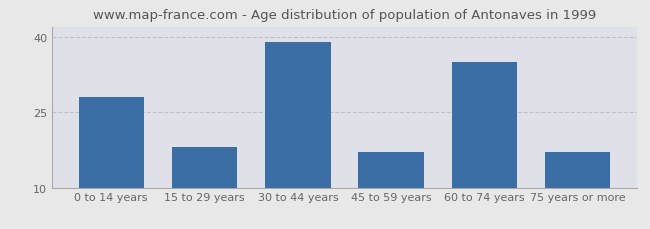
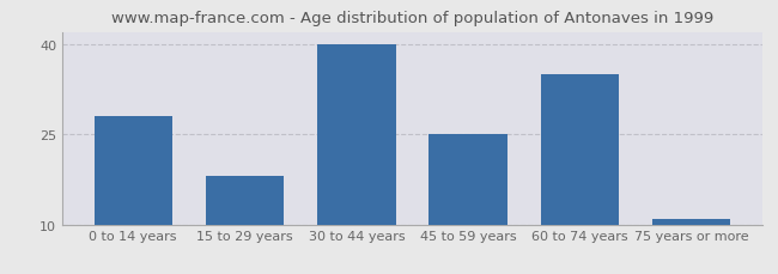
30 to 44 years: 39 -> 40
45 to 59 years: 17 -> 25
75 years or more: 17 -> 11
